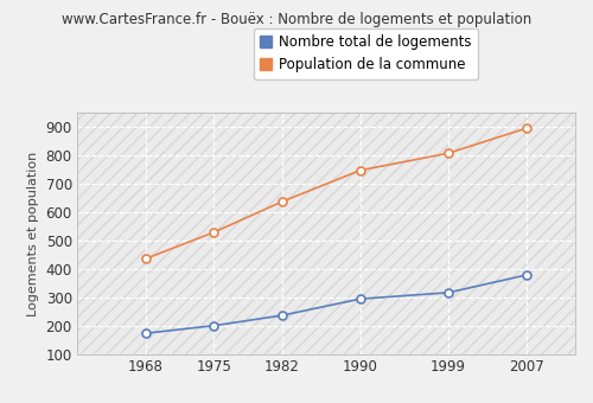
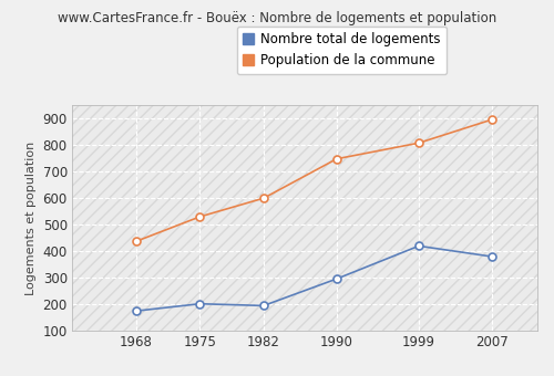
Nombre total de logements/1982: 238 -> 195
Population de la commune/1982: 638 -> 600
Nombre total de logements/1999: 318 -> 420
